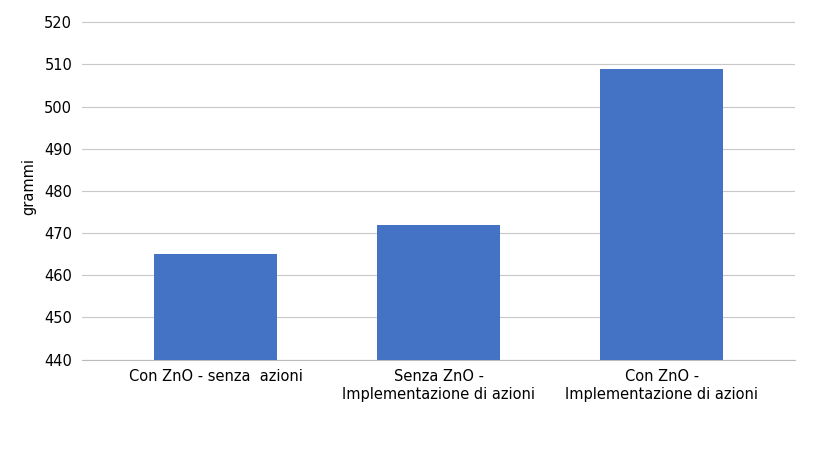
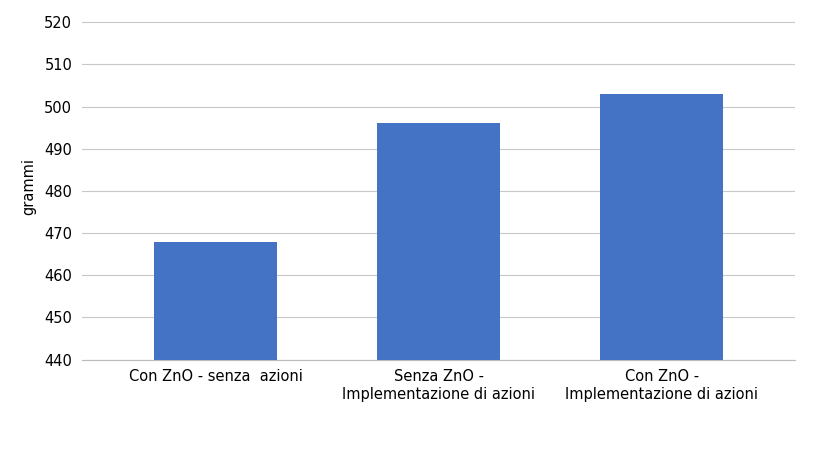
Con ZnO - senza azioni: 465 -> 468
Senza ZnO - Implementazione di azioni: 472 -> 496
Con ZnO - Implementazione di azioni: 509 -> 503
